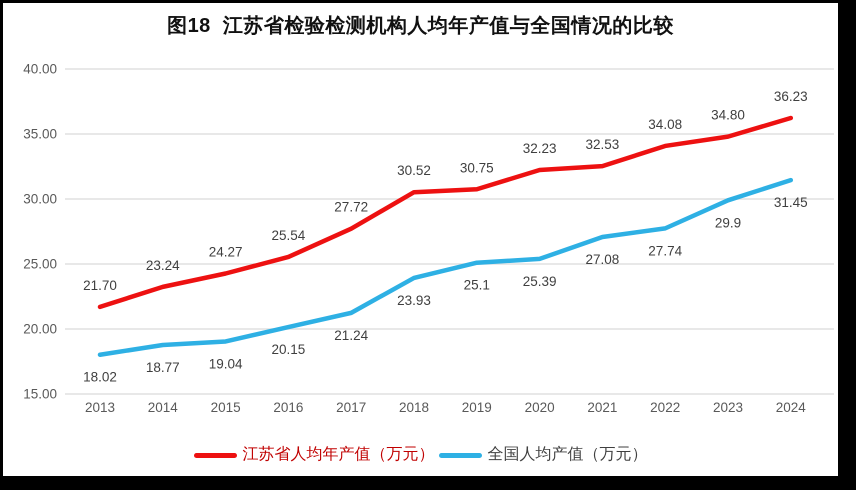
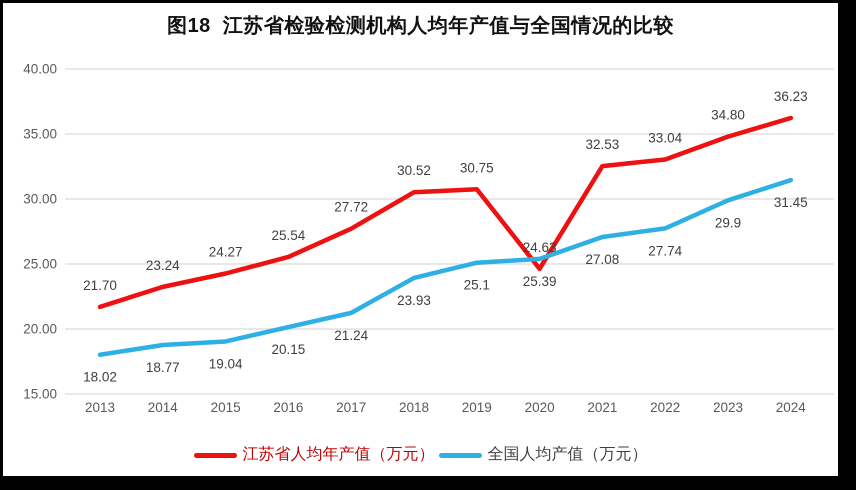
江苏省人均年产值（万元）/2020: 32.23 -> 24.63
江苏省人均年产值（万元）/2022: 34.08 -> 33.04
